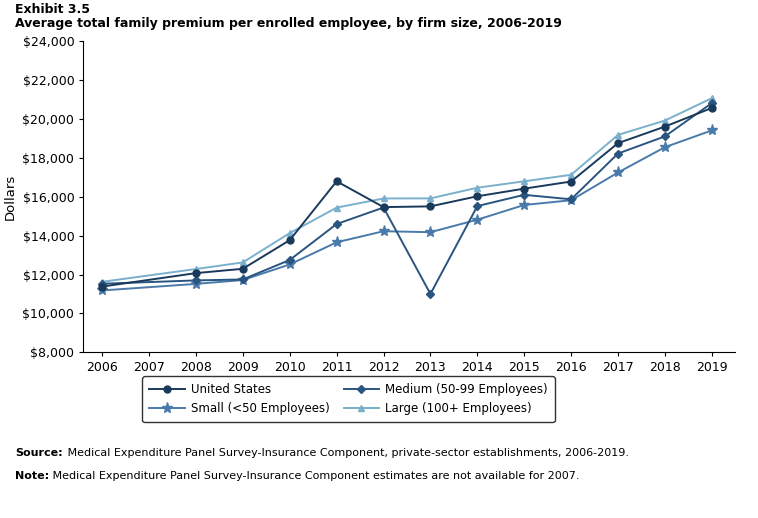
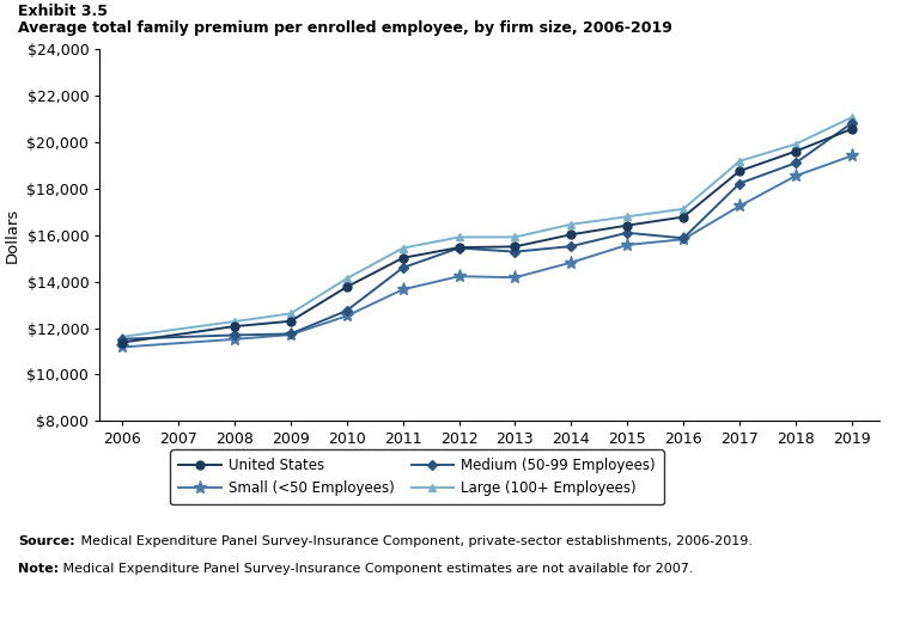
United States/2011: $16,800 -> $15,000
Medium (50-99 Employees)/2013: $11,000 -> $15,300
